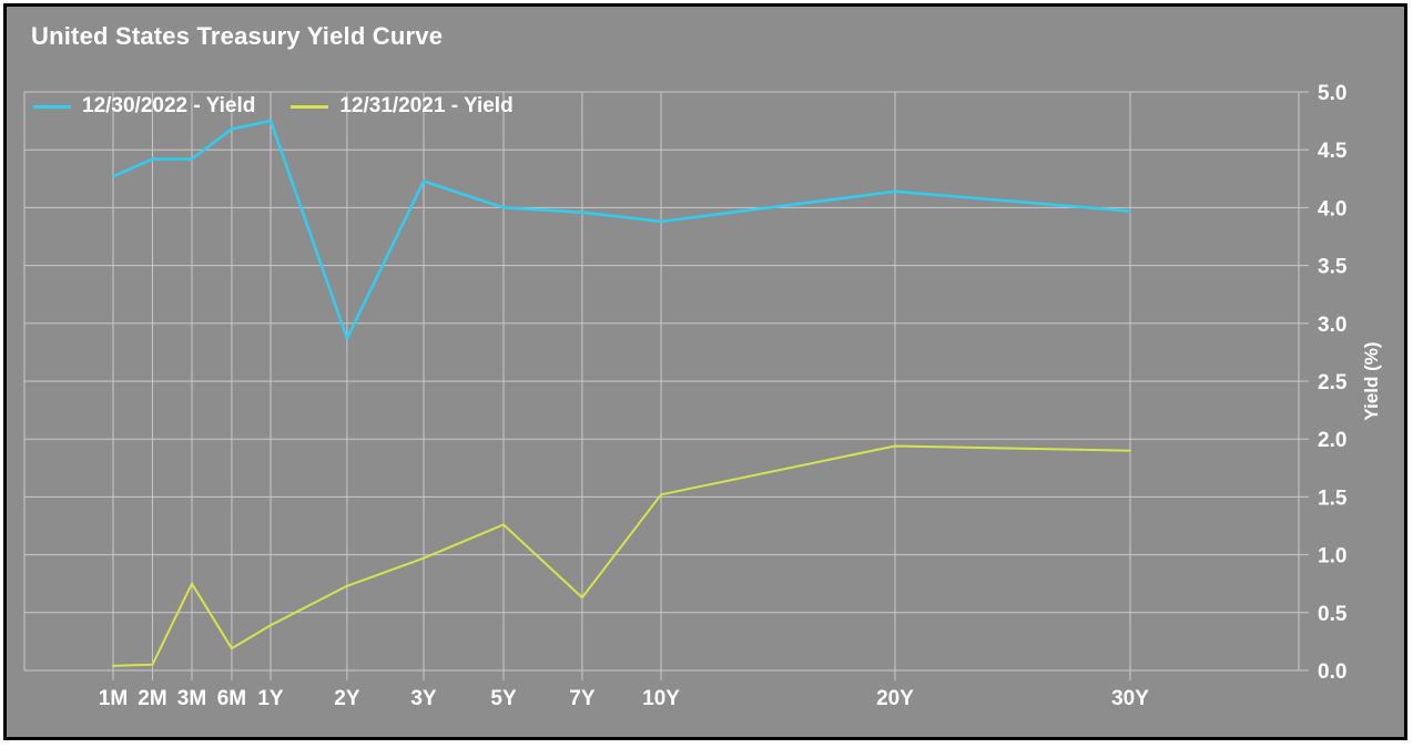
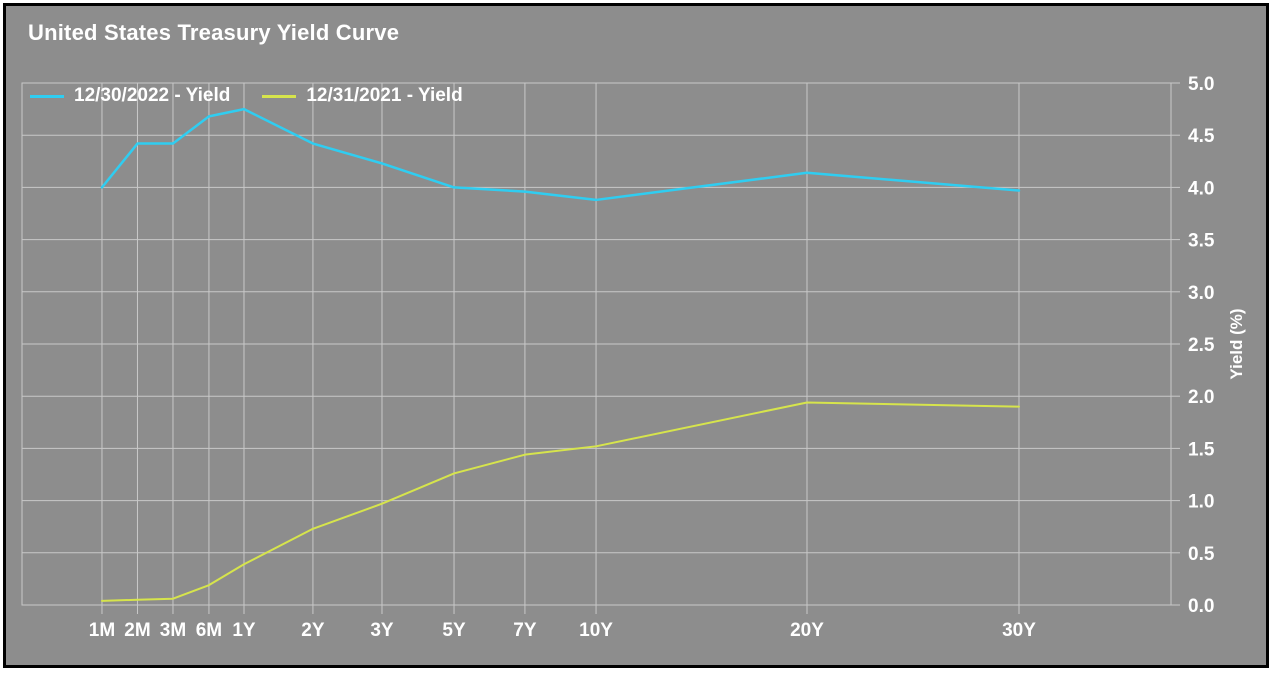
12/30/2022 - Yield/1M: 4.27 -> 4.00
12/31/2021 - Yield/3M: 0.75 -> 0.06
12/30/2022 - Yield/2Y: 2.87 -> 4.42
12/31/2021 - Yield/7Y: 0.63 -> 1.44
